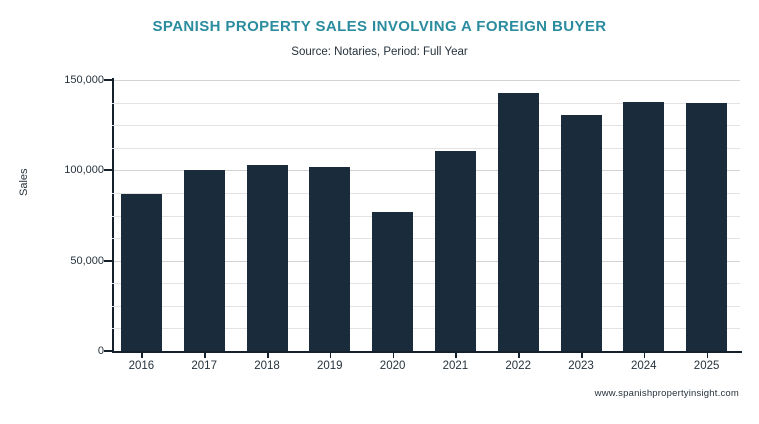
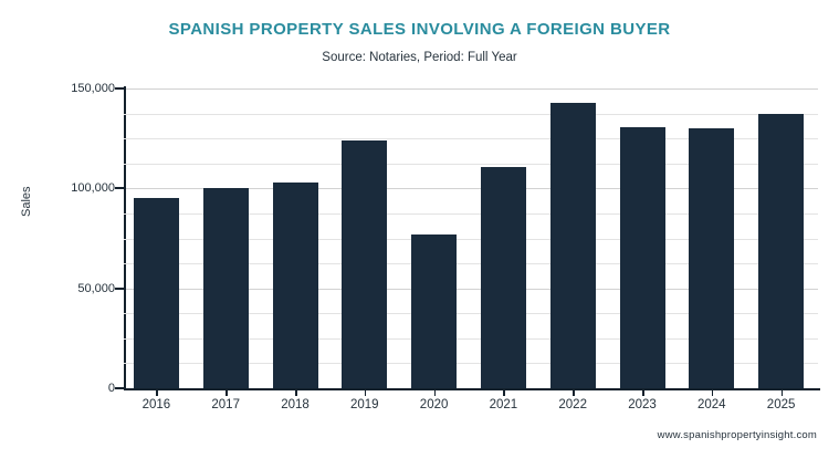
2016: 87000 -> 95000
2019: 102000 -> 124000
2024: 138000 -> 130000
